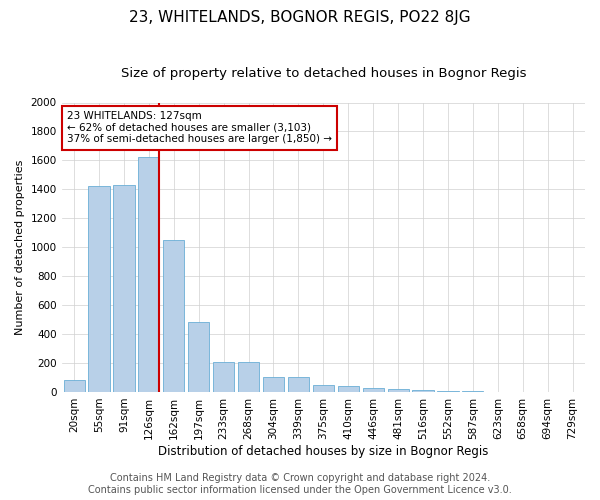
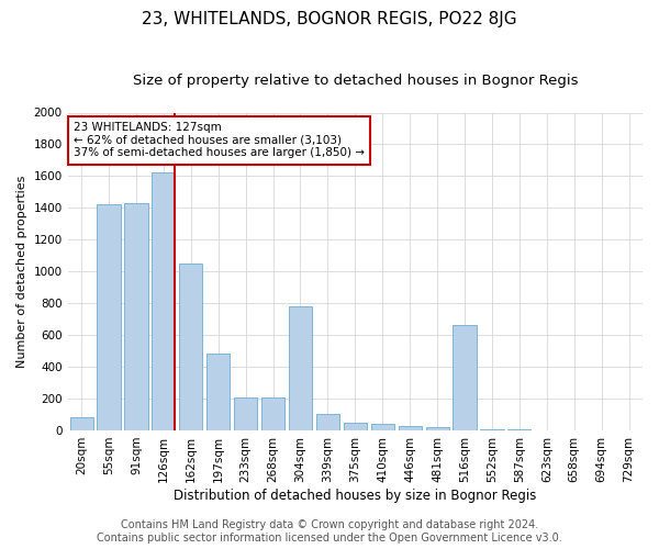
304sqm: 100 -> 780
516sqm: 20 -> 660
